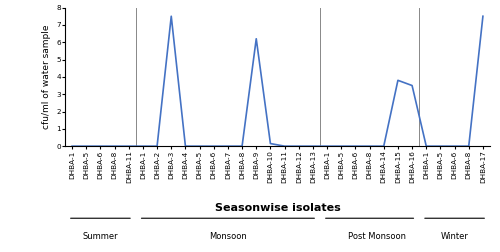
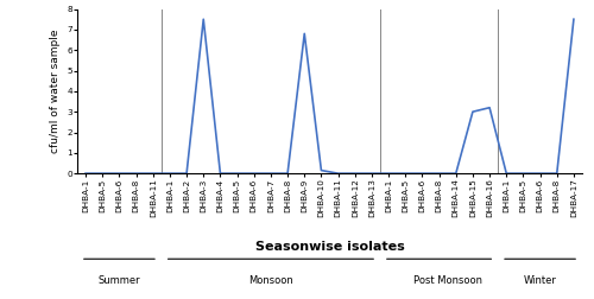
DHBA-9: 6.2 -> 6.8
DHBA-15: 3.8 -> 3.0
DHBA-16: 3.5 -> 3.2
